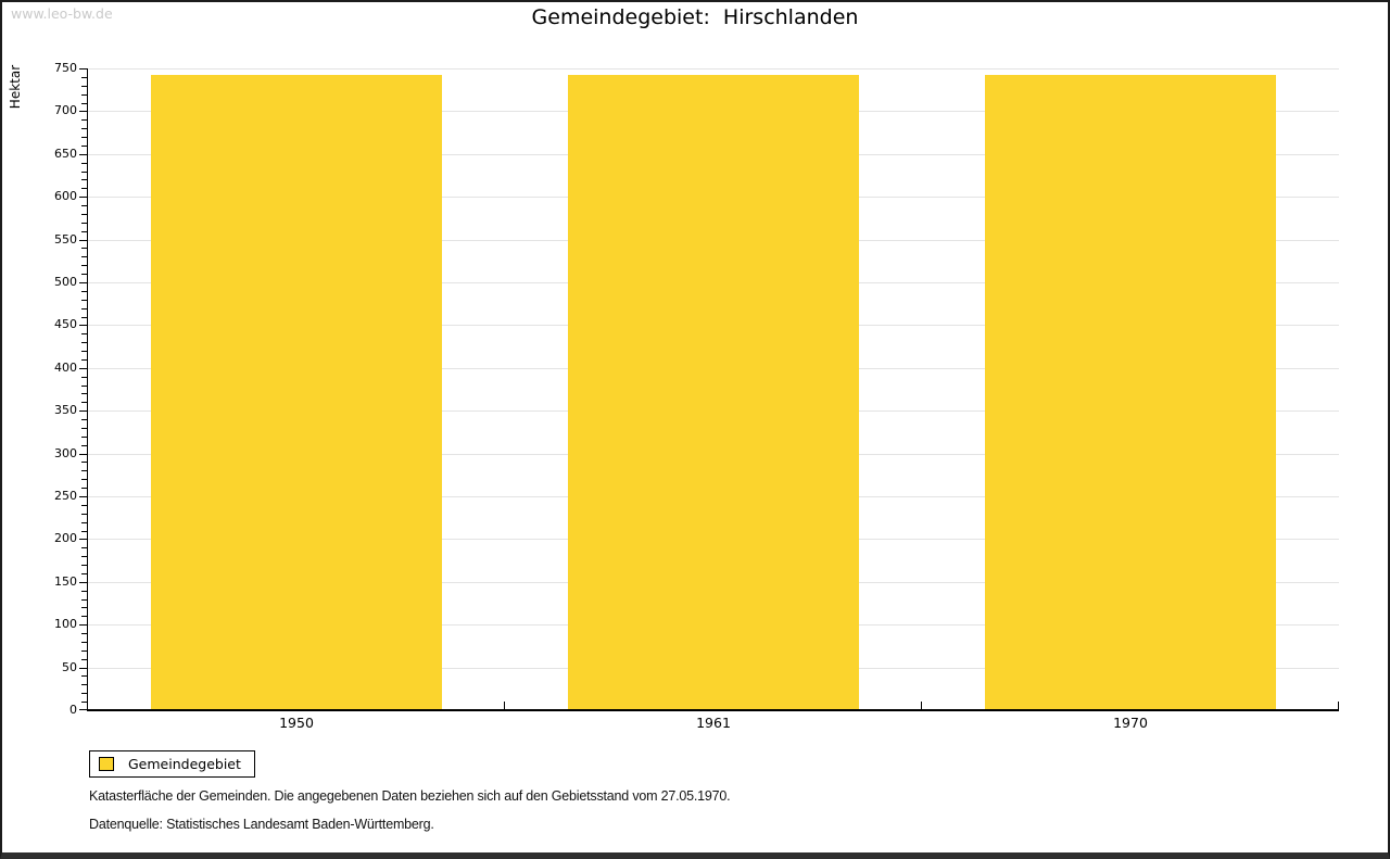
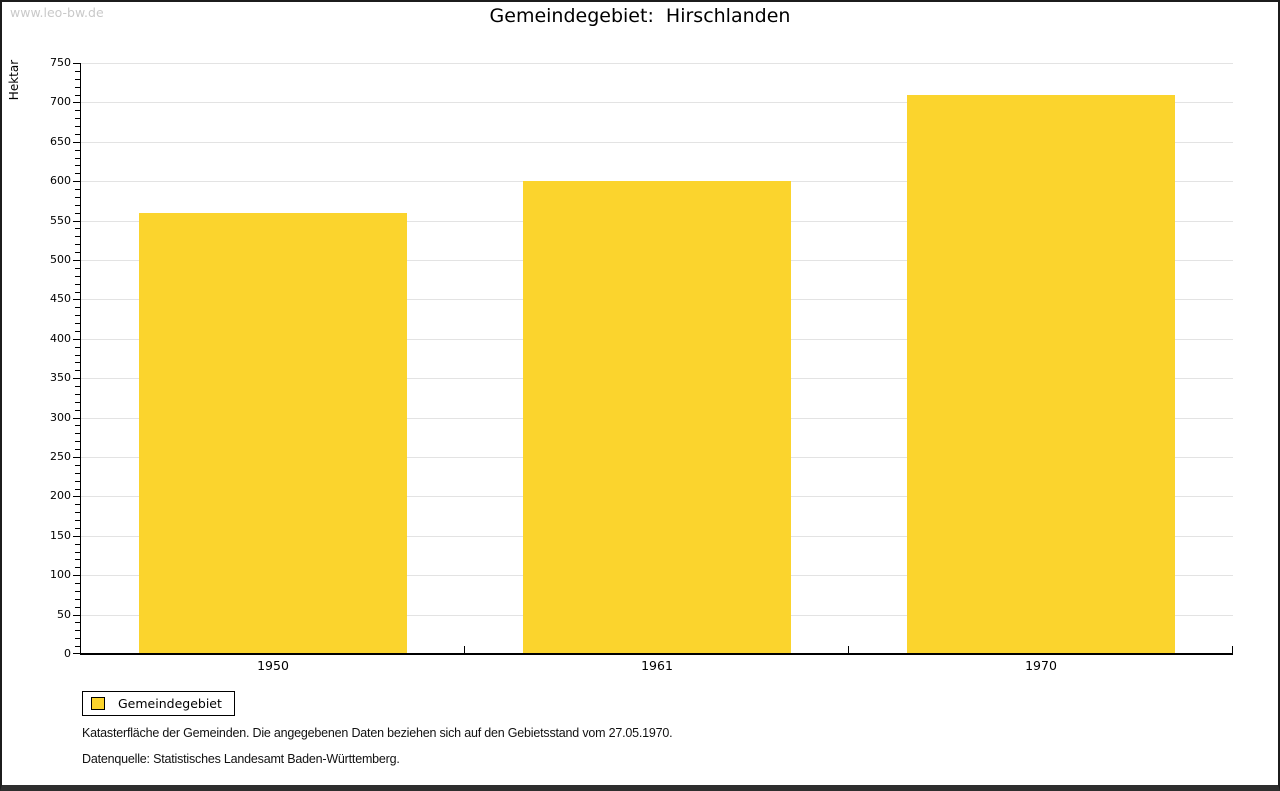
1950: 740 -> 560
1961: 740 -> 600
1970: 740 -> 710
